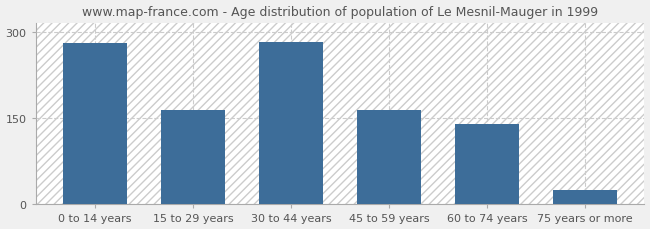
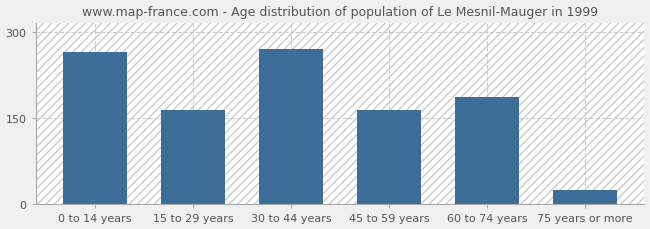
0 to 14 years: 280 -> 264
30 to 44 years: 282 -> 270
60 to 74 years: 140 -> 186
